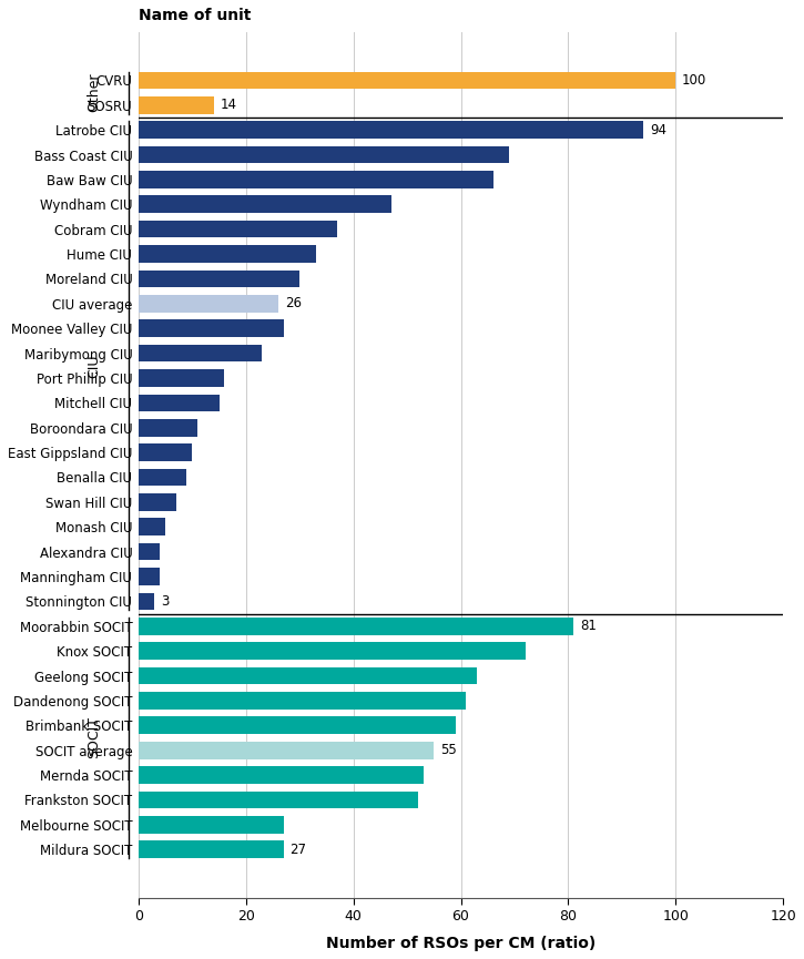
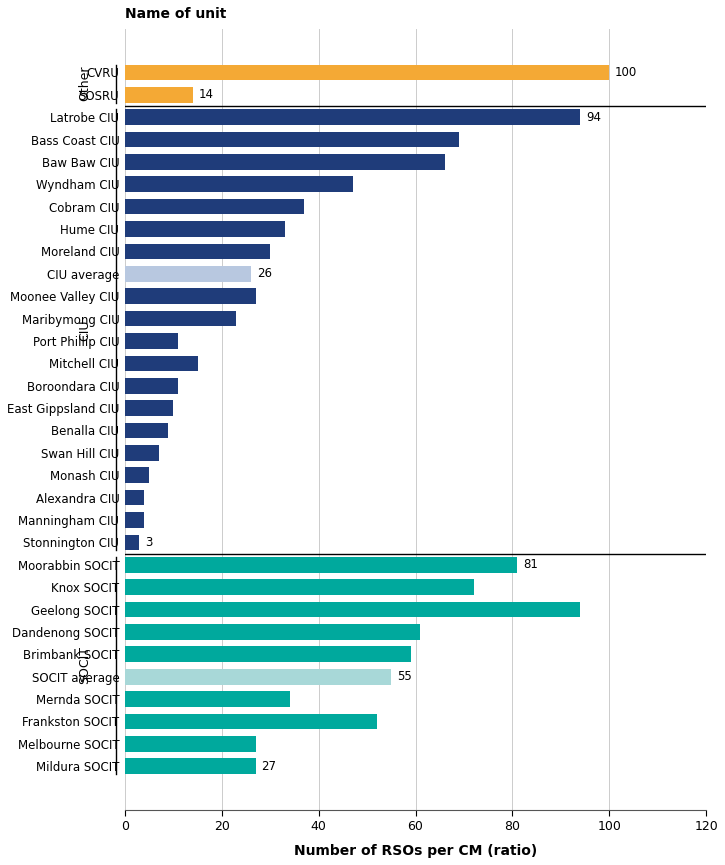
Port Phillip CIU: 16 -> 11
Geelong SOCIT: 63 -> 94
Mernda SOCIT: 53 -> 34
